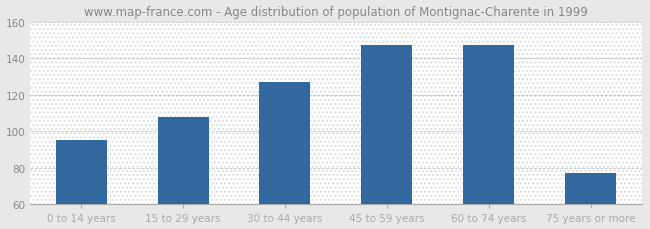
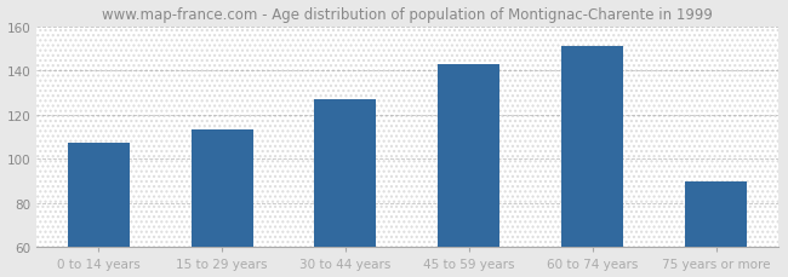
0 to 14 years: 95 -> 107
15 to 29 years: 108 -> 113
45 to 59 years: 147 -> 143
60 to 74 years: 147 -> 151
75 years or more: 77 -> 90
